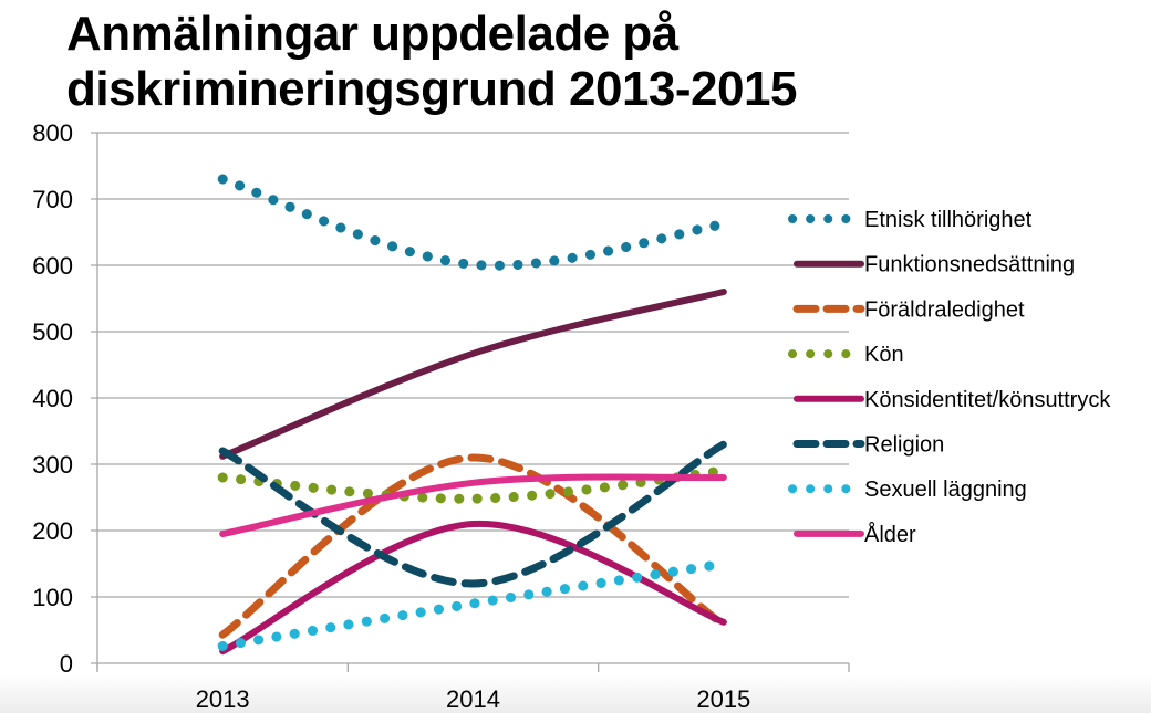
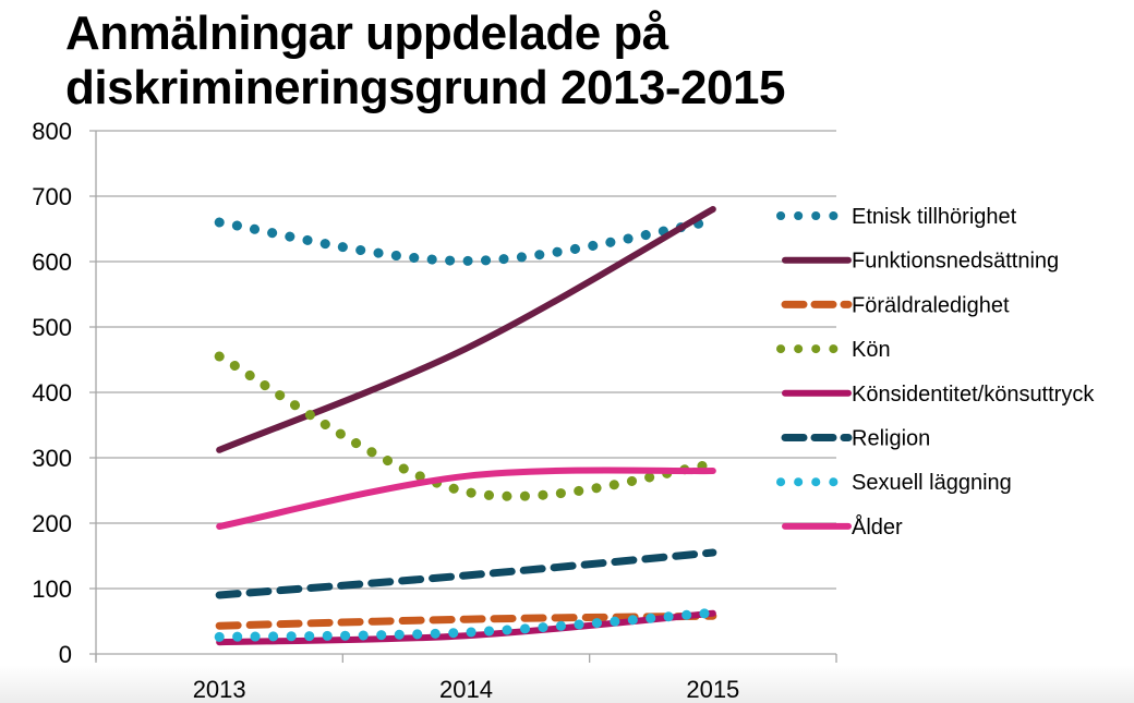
Etnisk tillhörighet/2013: 730 -> 660
Kön/2013: 280 -> 460
Religion/2013: 320 -> 90
Föräldraledighet/2014: 310 -> 50
Könsidentitet/könsuttryck/2014: 210 -> 30
Sexuell läggning/2014: 90 -> 30
Funktionsnedsättning/2015: 560 -> 680
Religion/2015: 330 -> 160
Sexuell läggning/2015: 150 -> 60
